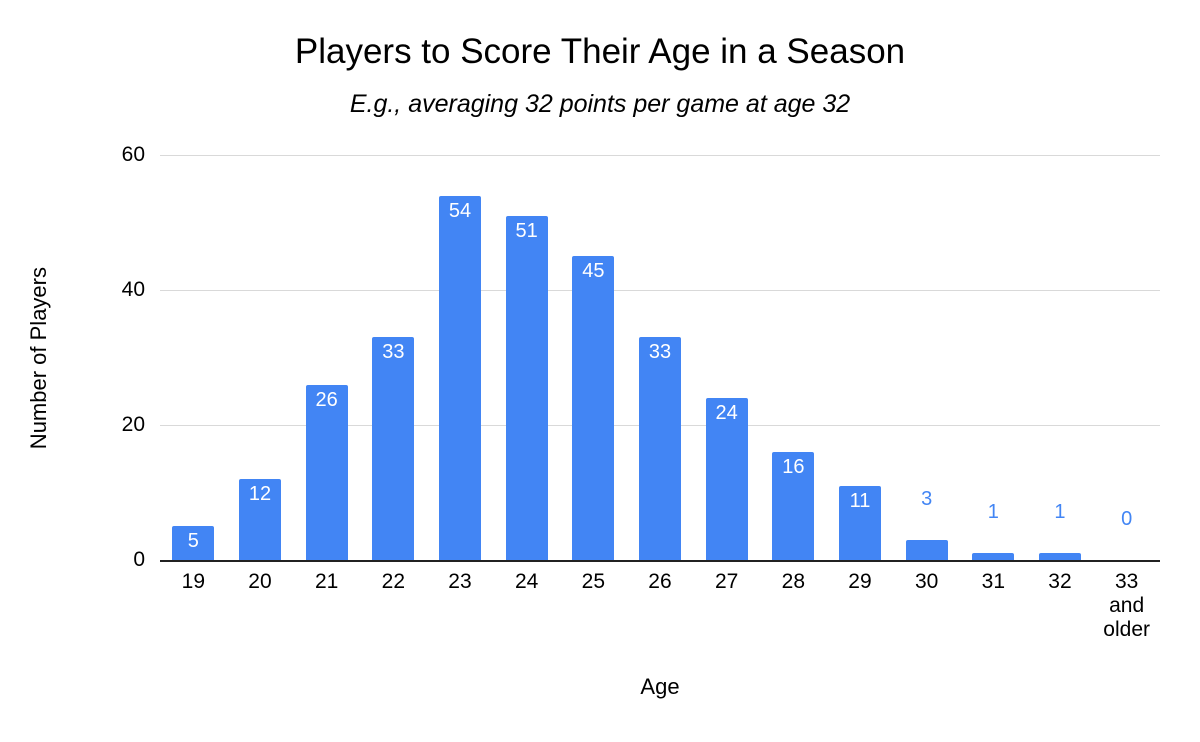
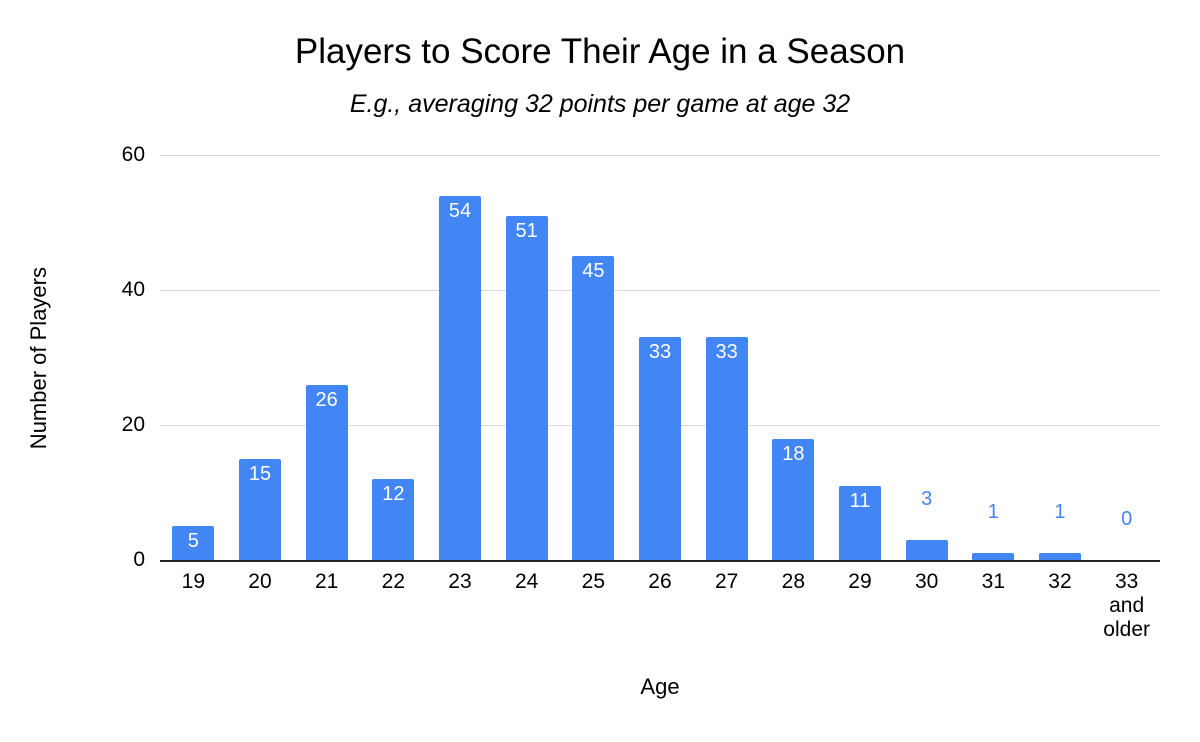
20: 12 -> 15
22: 33 -> 12
27: 24 -> 33
28: 16 -> 18
